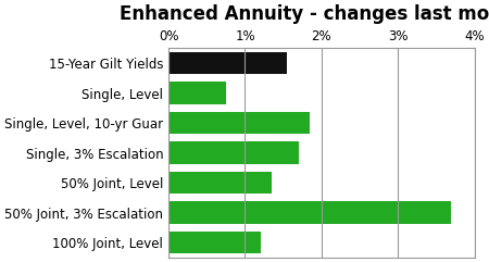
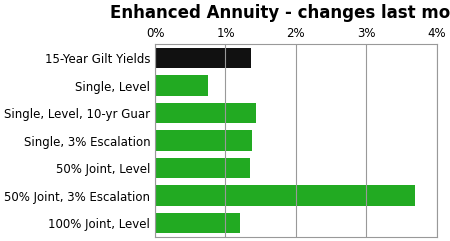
15-Year Gilt Yields: 1.55% -> 1.36%
Single, Level, 10-yr Guar: 1.85% -> 1.44%
Single, 3% Escalation: 1.70% -> 1.38%
